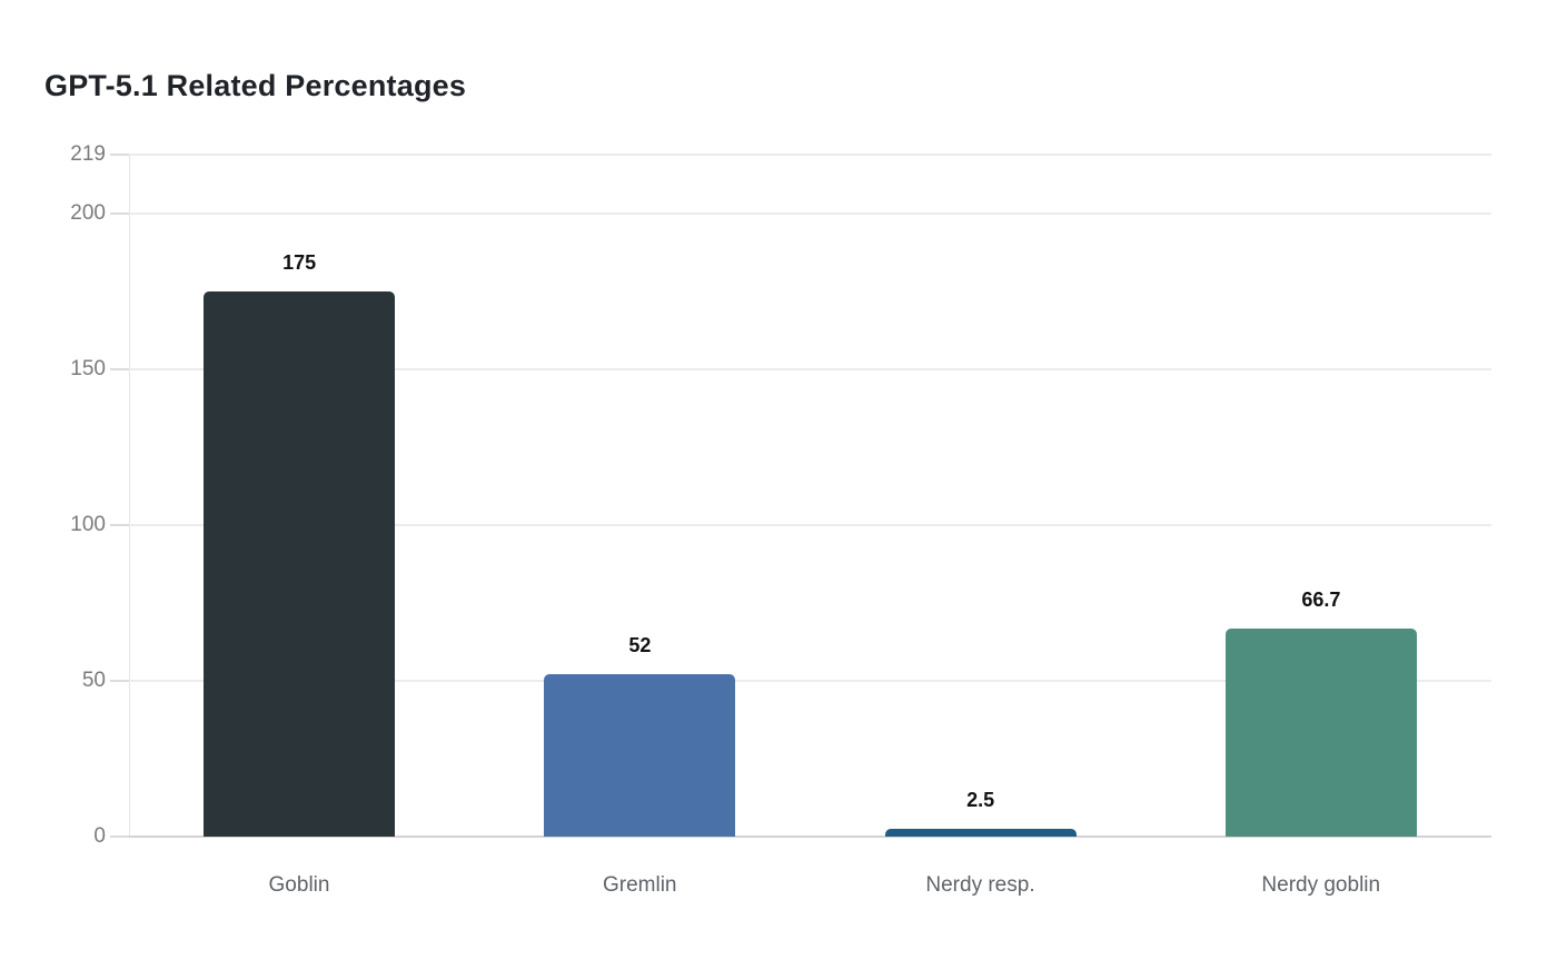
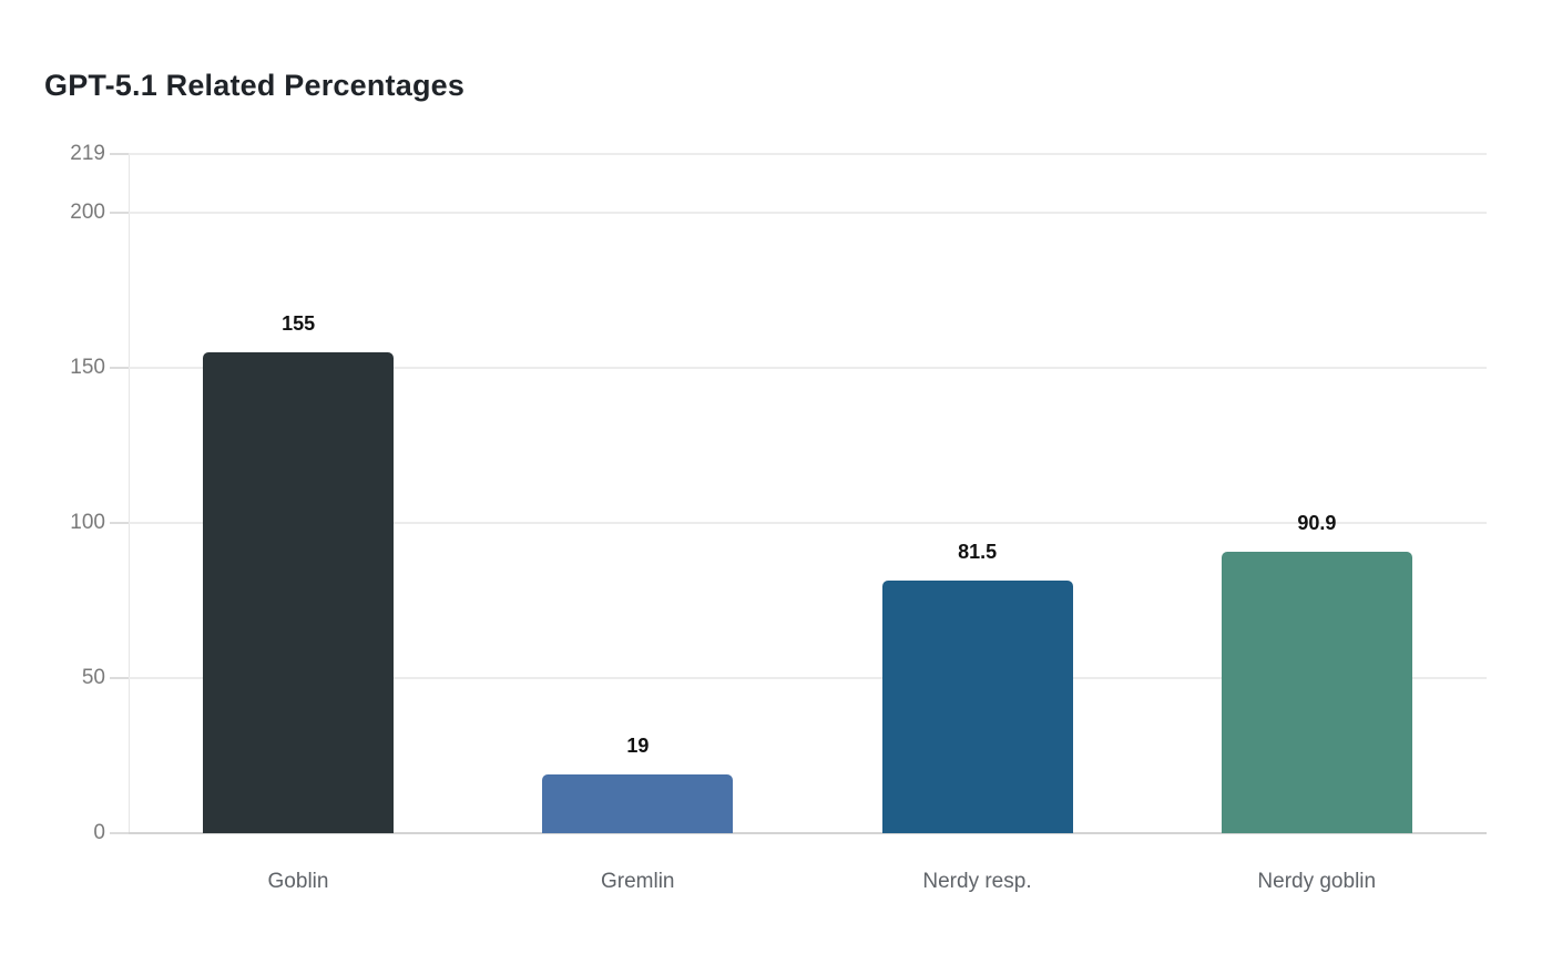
Goblin: 175 -> 155
Gremlin: 52 -> 19
Nerdy resp.: 2.5 -> 81.5
Nerdy goblin: 66.7 -> 90.9
